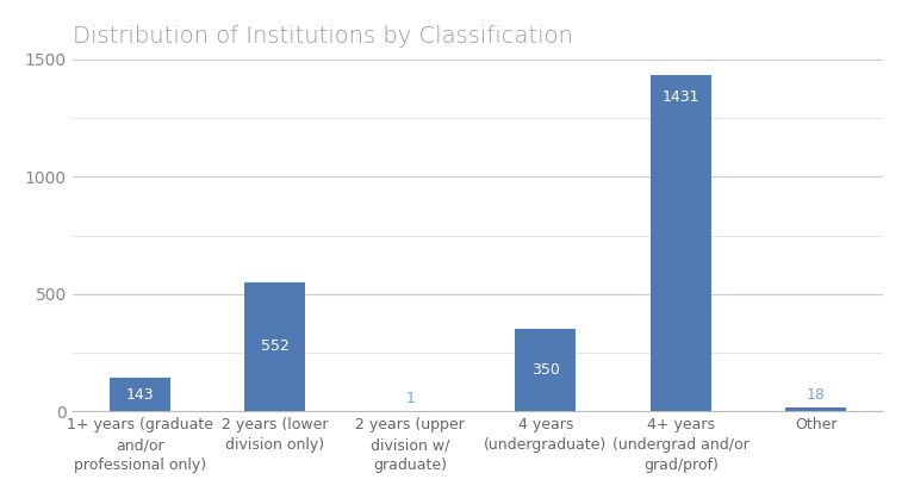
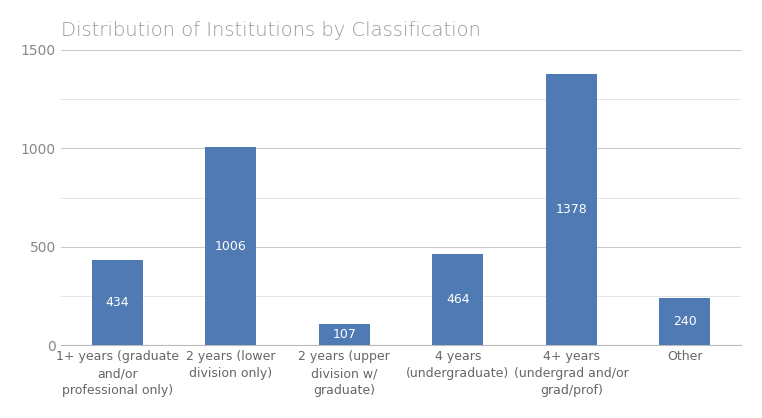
1+ years (graduate and/or professional only): 143 -> 434
2 years (lower division only): 552 -> 1006
2 years (upper division w/ graduate): 1 -> 107
4 years (undergraduate): 350 -> 464
4+ years (undergrad and/or grad/prof): 1431 -> 1378
Other: 18 -> 240
